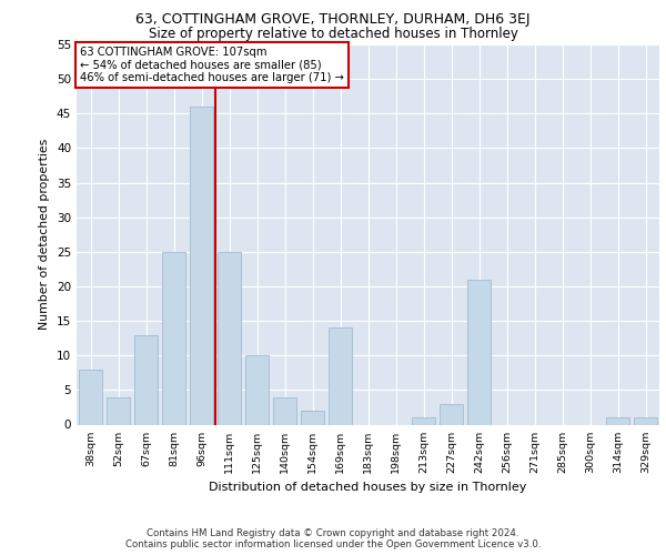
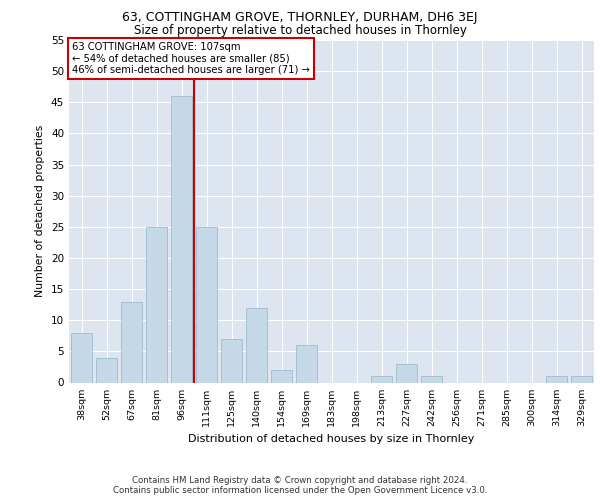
125sqm: 10 -> 7
140sqm: 4 -> 12
169sqm: 14 -> 6
242sqm: 21 -> 1
